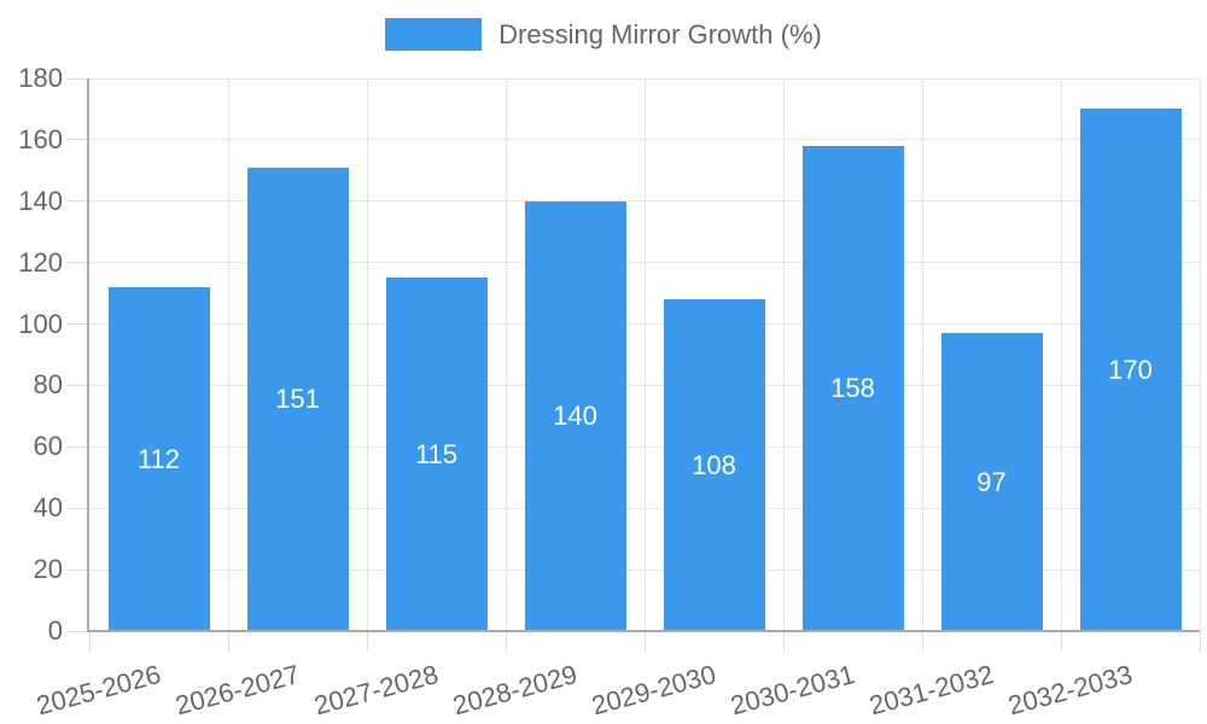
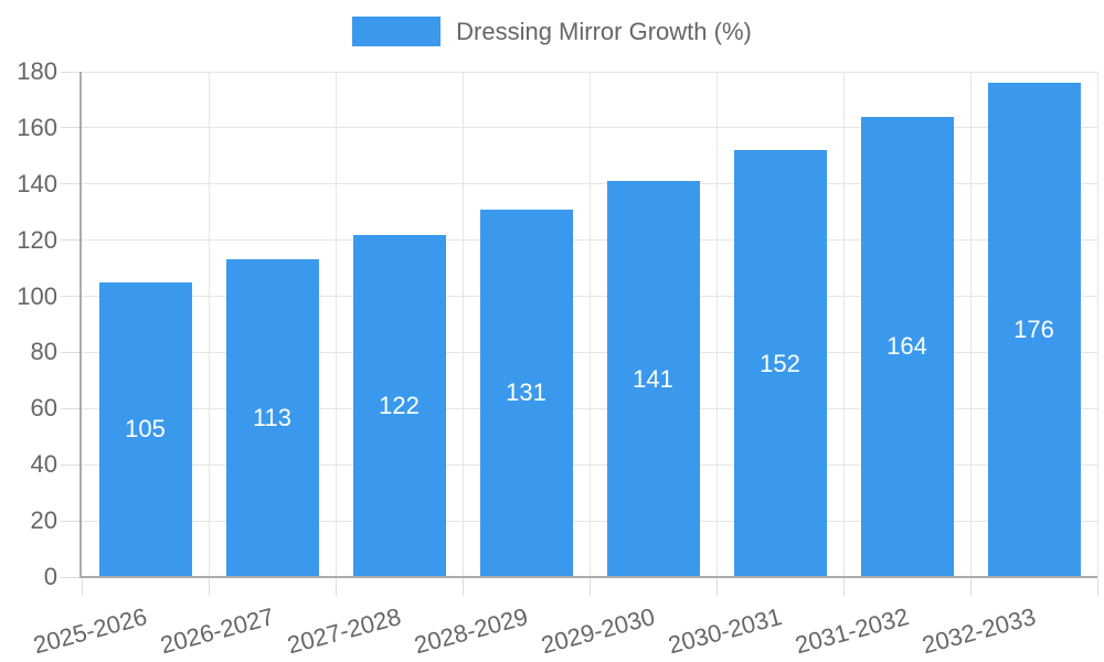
2025-2026: 112 -> 105
2026-2027: 151 -> 113
2027-2028: 115 -> 122
2028-2029: 140 -> 131
2029-2030: 108 -> 141
2030-2031: 158 -> 152
2031-2032: 97 -> 164
2032-2033: 170 -> 176
